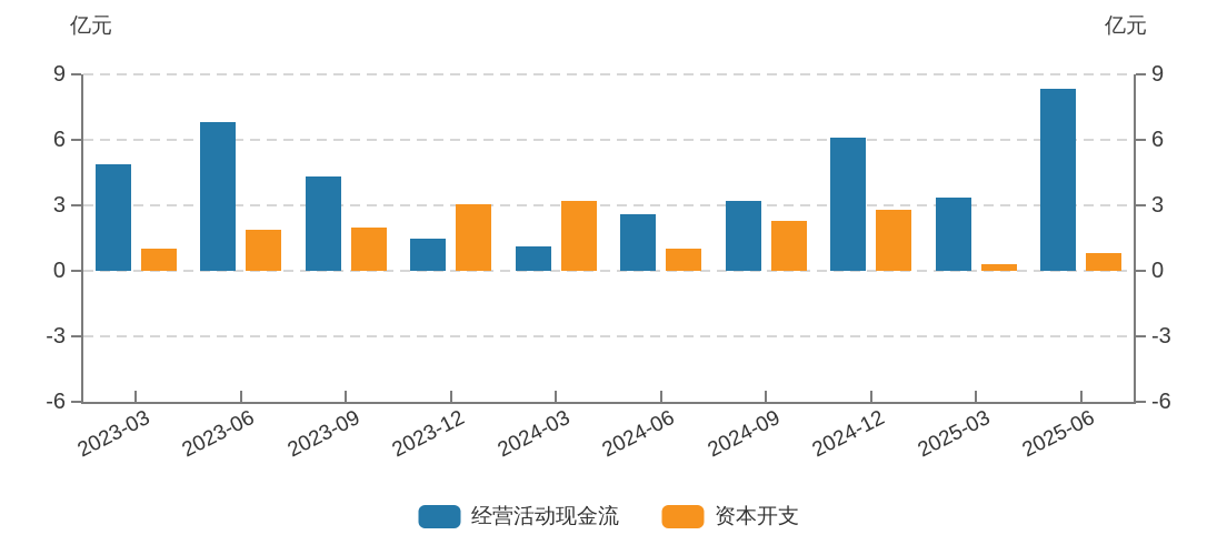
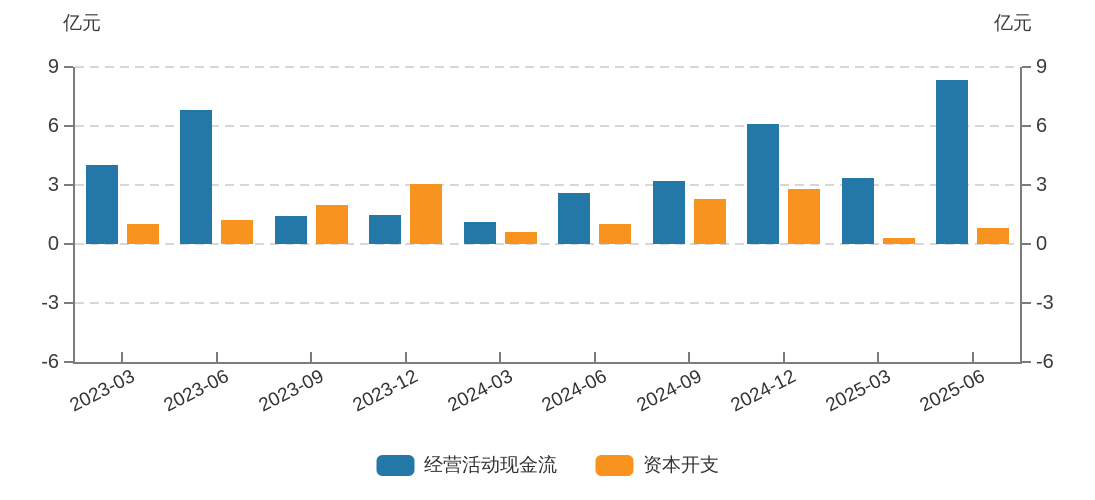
经营活动现金流/2023-03: 4.9 -> 4.0
资本开支/2023-06: 1.9 -> 1.2
经营活动现金流/2023-09: 4.3 -> 1.4
资本开支/2024-03: 3.2 -> 0.6
